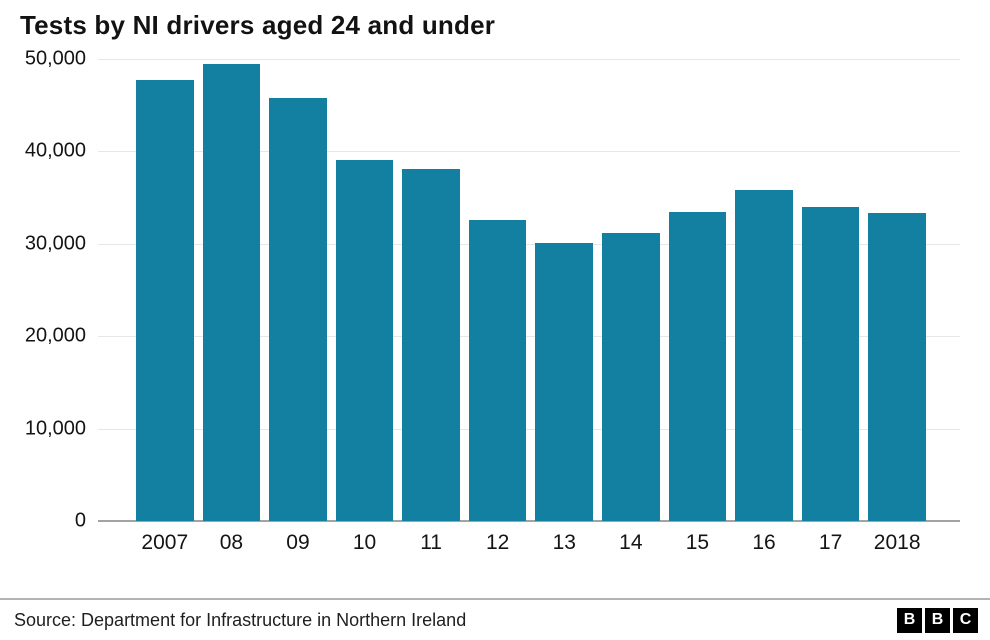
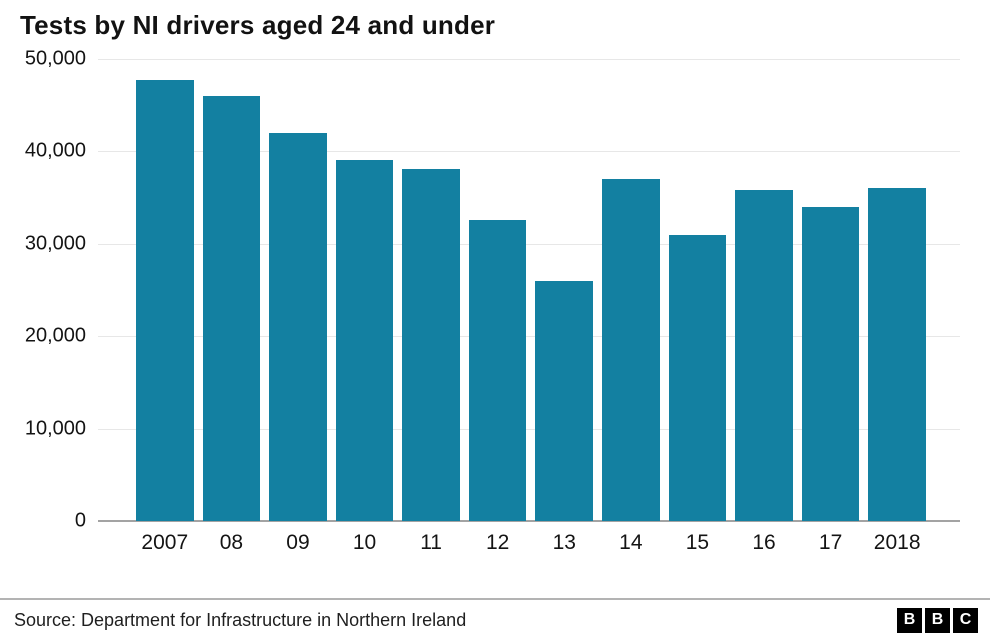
08: 50000 -> 46000
09: 46000 -> 42000
13: 30000 -> 26000
14: 31000 -> 37000
15: 33000 -> 31000
2018: 33000 -> 36000
